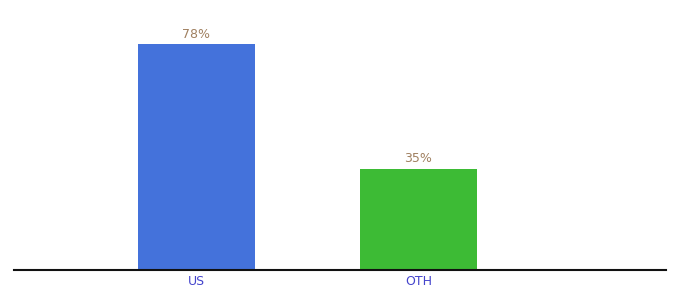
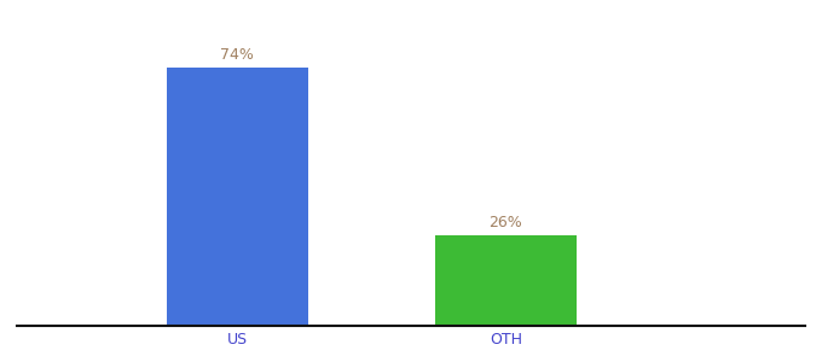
US: 78% -> 74%
OTH: 35% -> 26%
